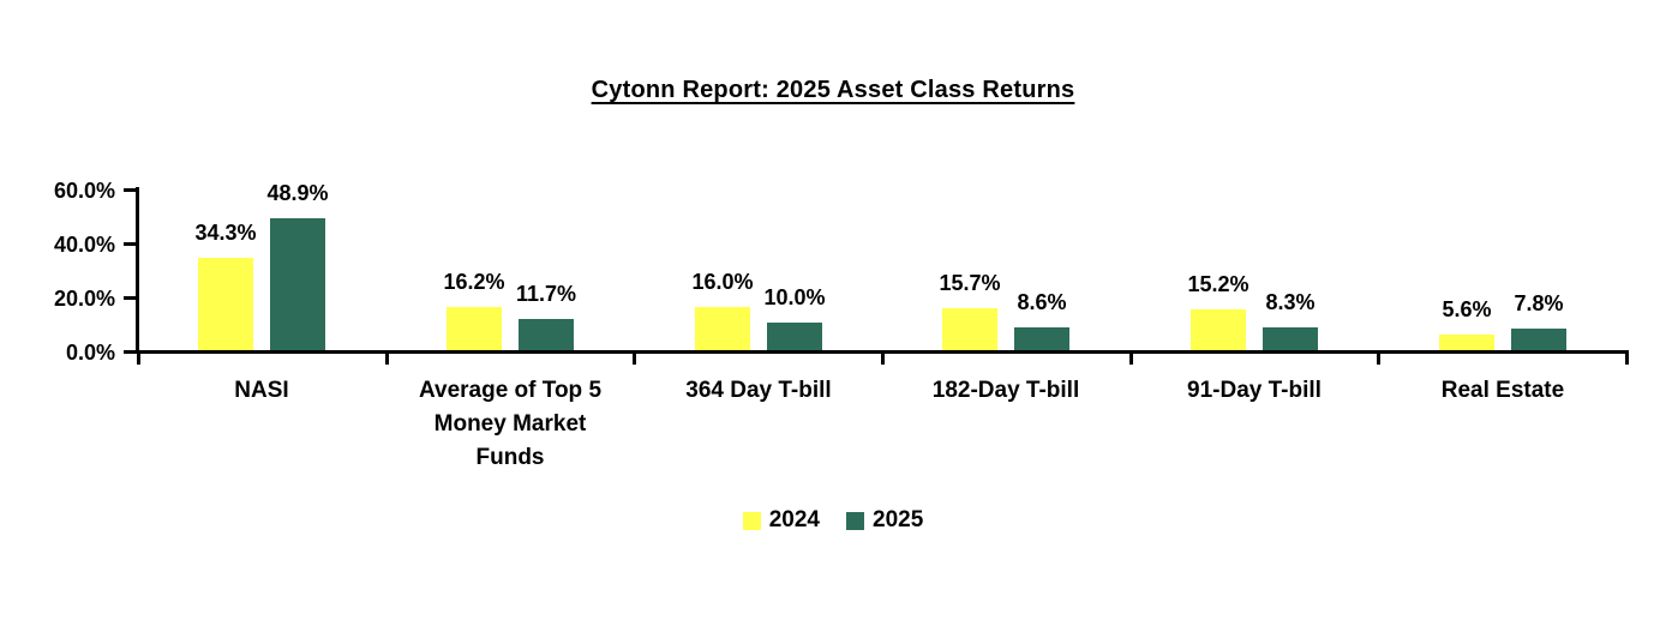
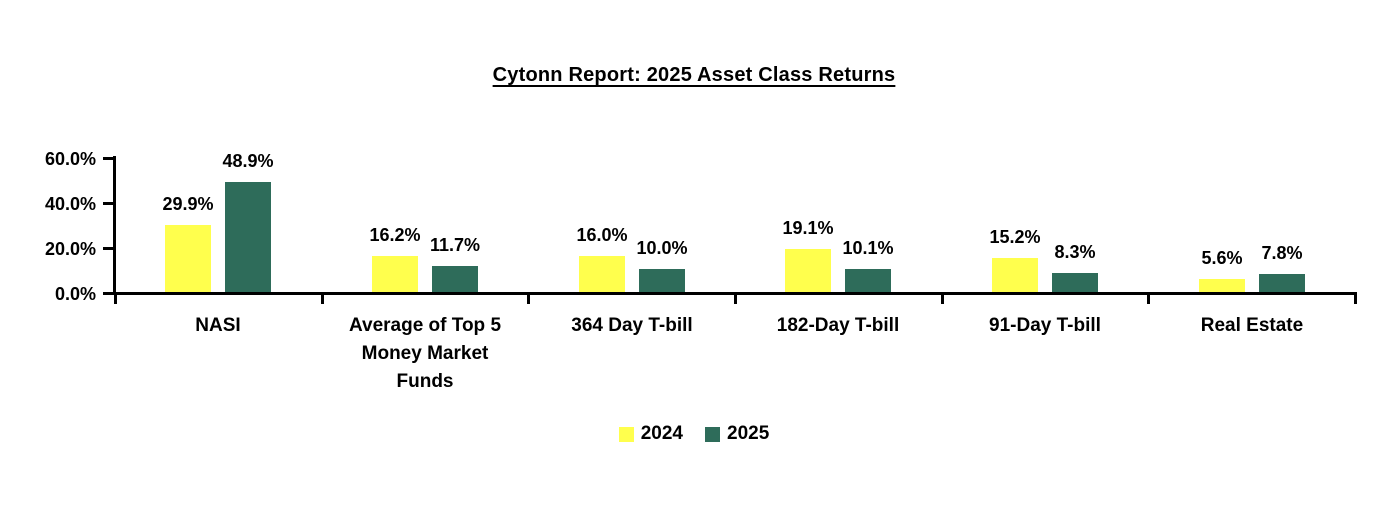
2024/NASI: 34.3% -> 29.9%
2024/182-Day T-bill: 15.7% -> 19.1%
2025/182-Day T-bill: 8.6% -> 10.1%
